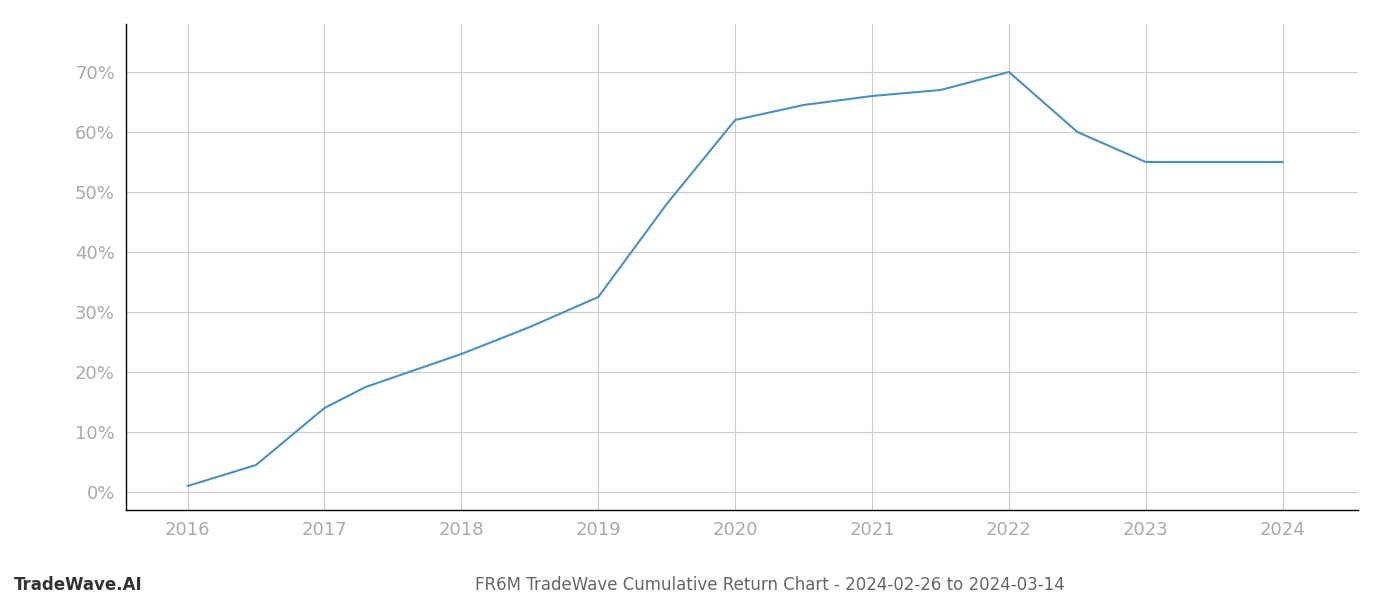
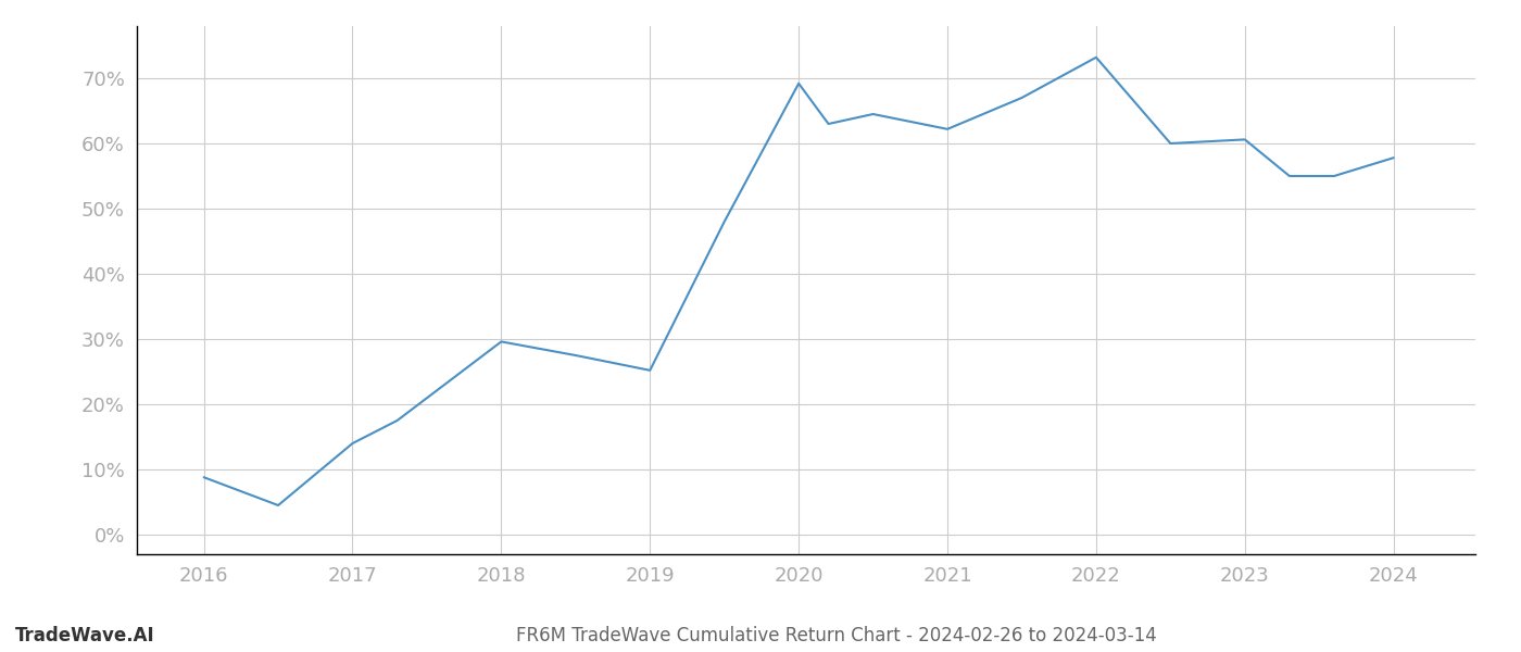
2016: 1.0% -> 8.8%
2018: 23.0% -> 29.6%
2019: 32.5% -> 25.2%
2020: 62.0% -> 69.2%
2021: 66.0% -> 62.2%
2022: 70.0% -> 73.2%
2023: 55.0% -> 60.6%
2024: 55.0% -> 57.8%
